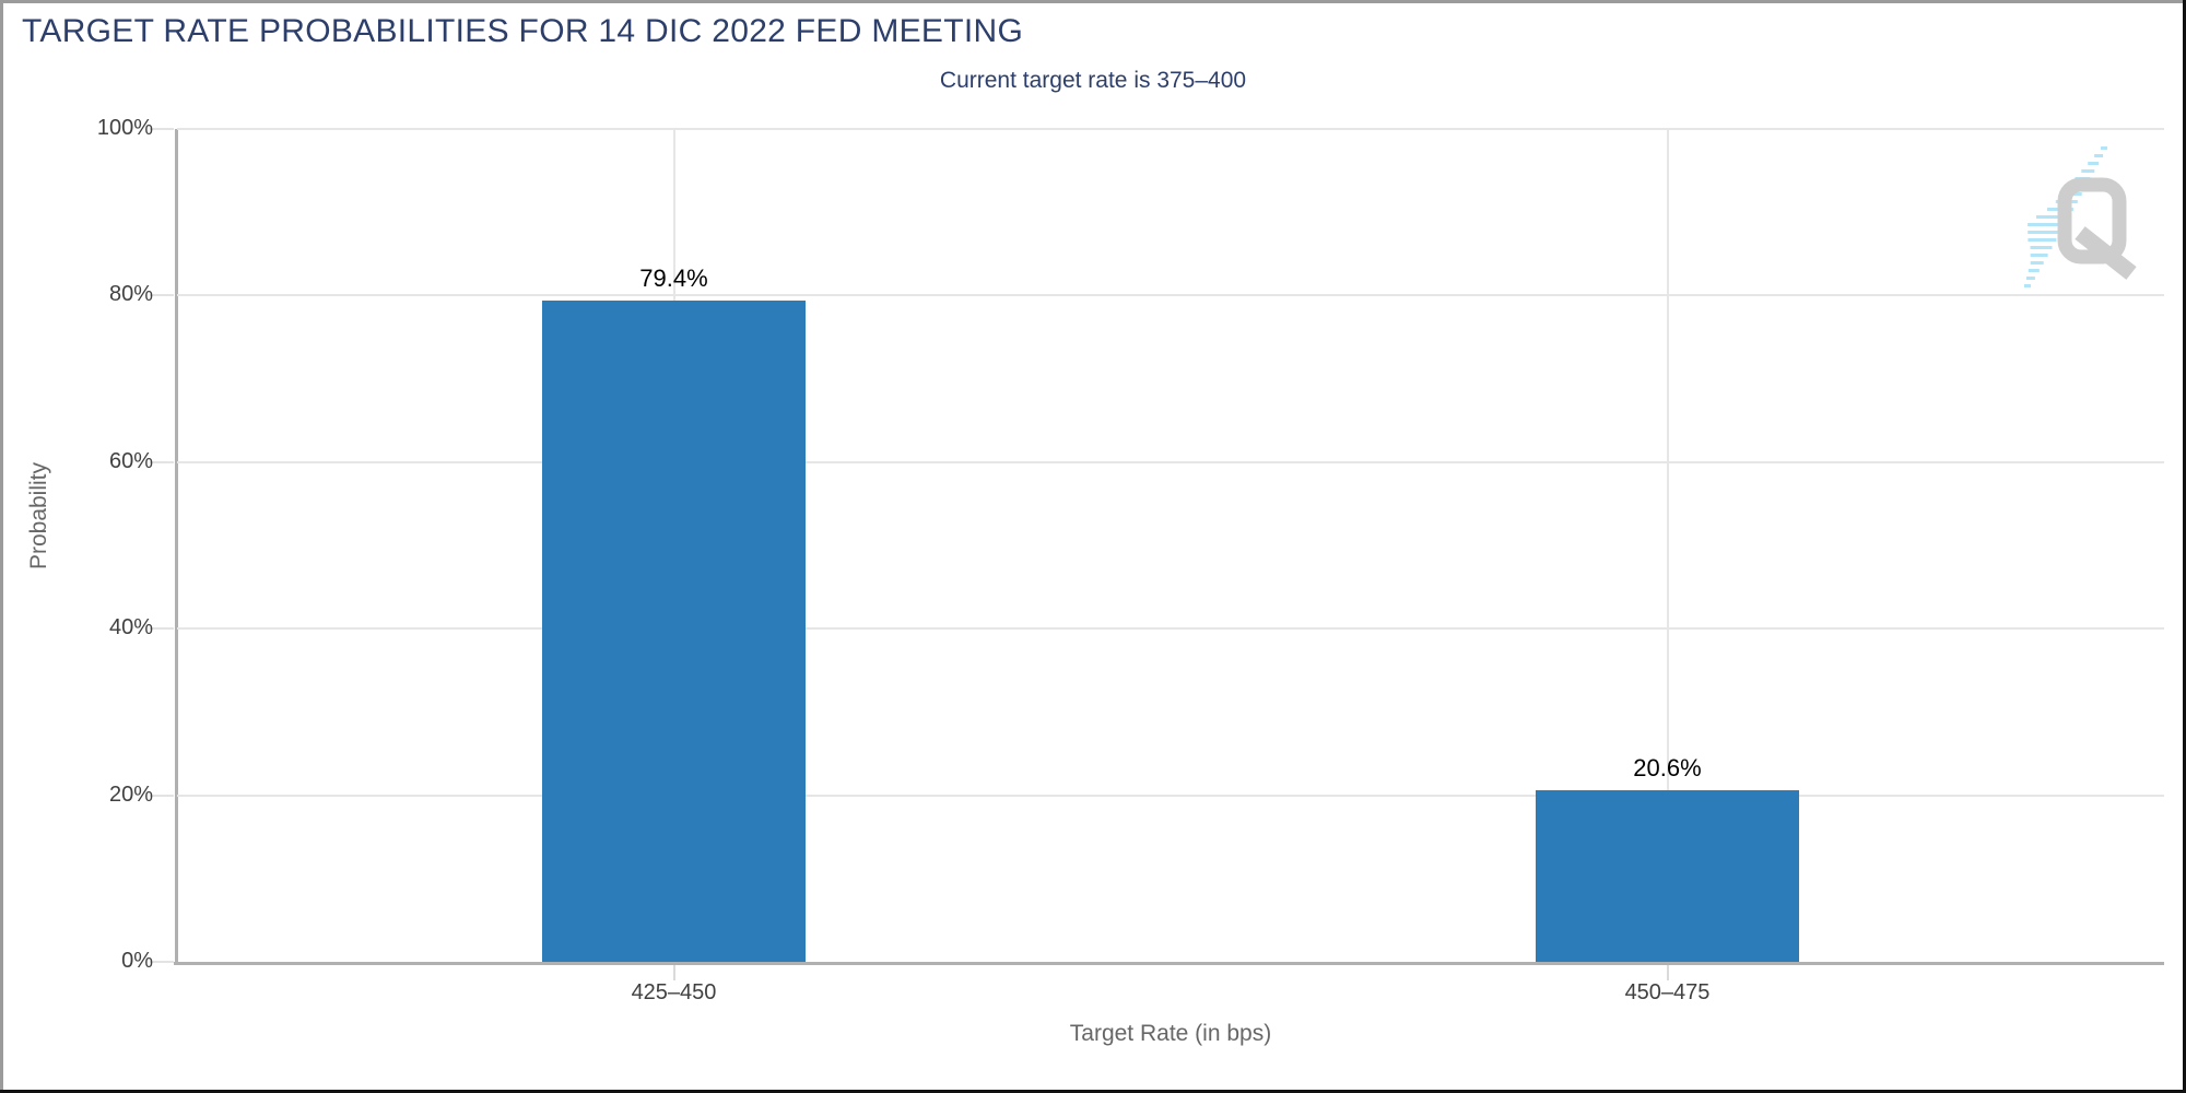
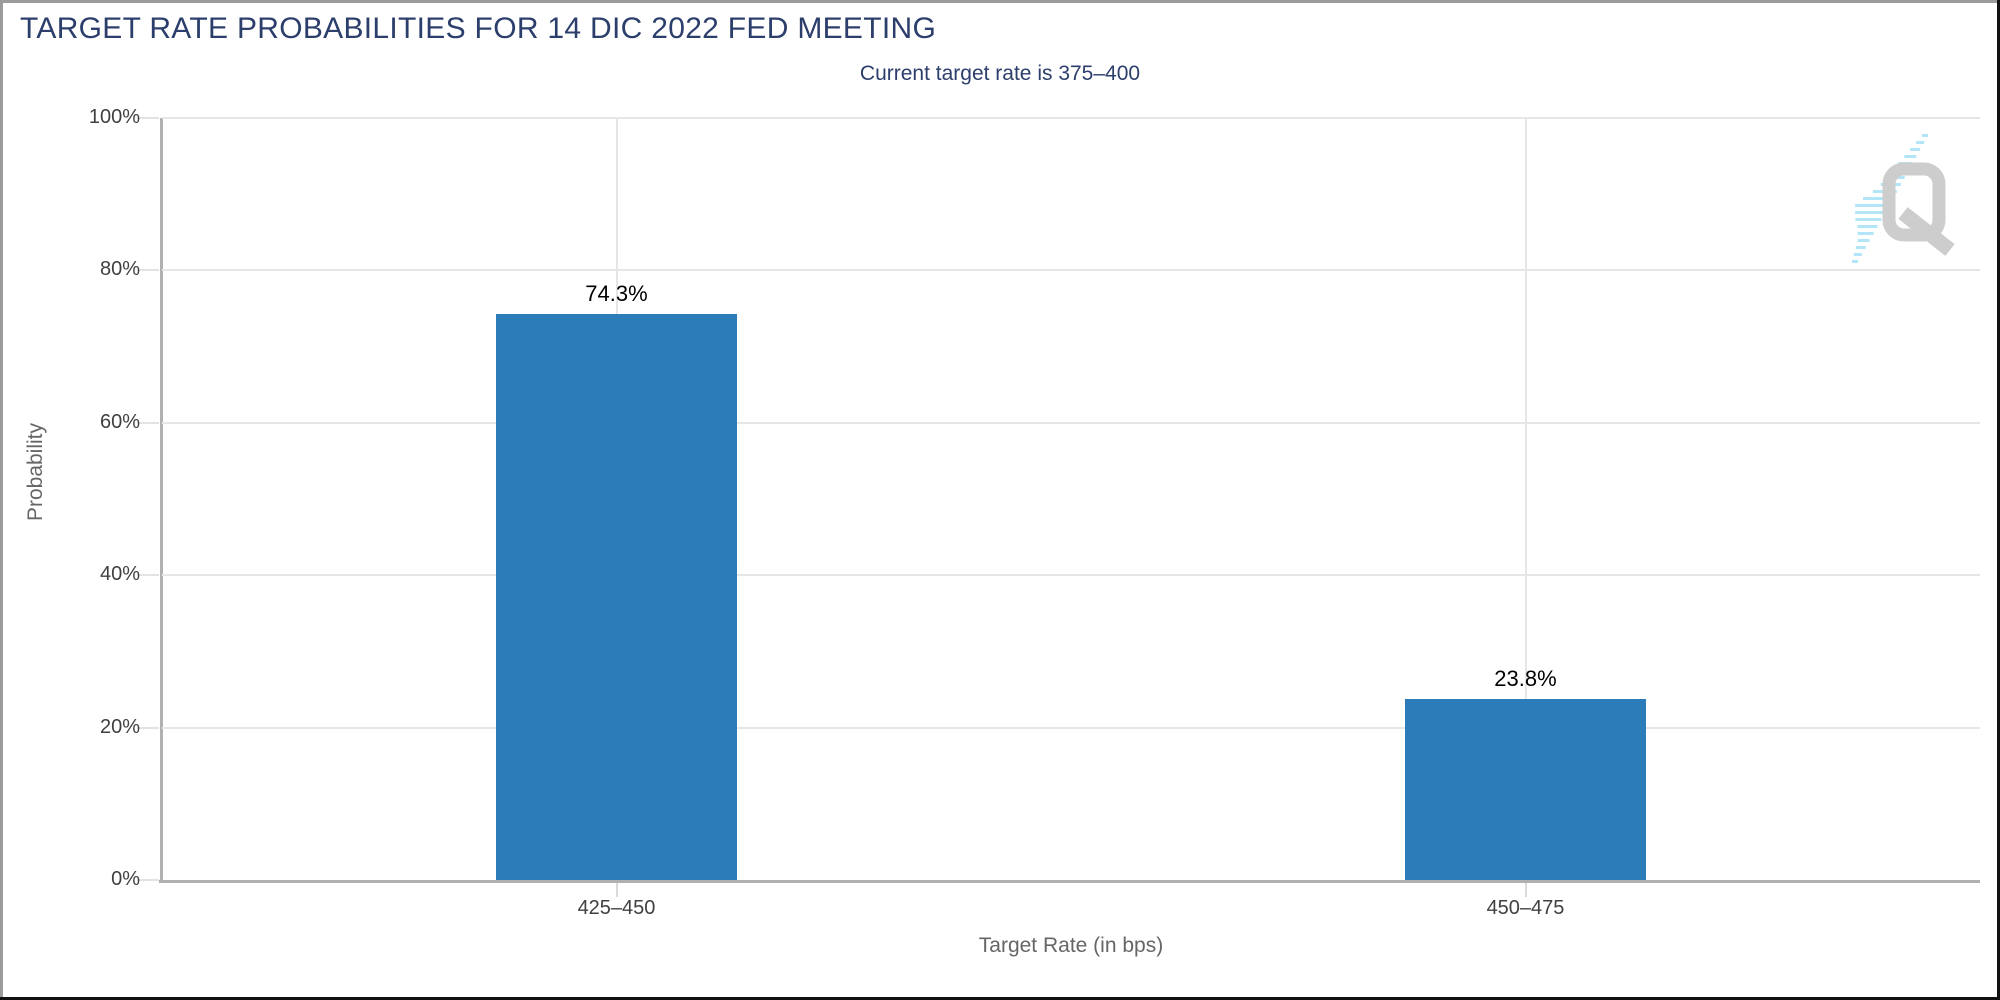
425–450: 79.4% -> 74.3%
450–475: 20.6% -> 23.8%
